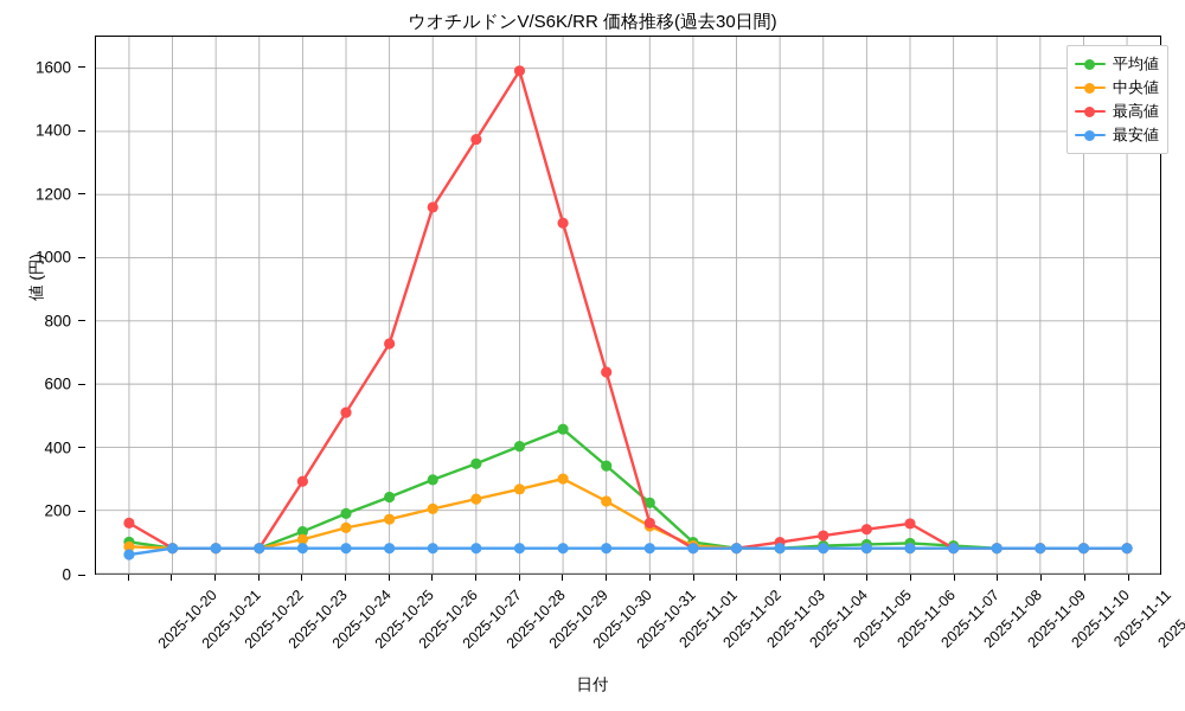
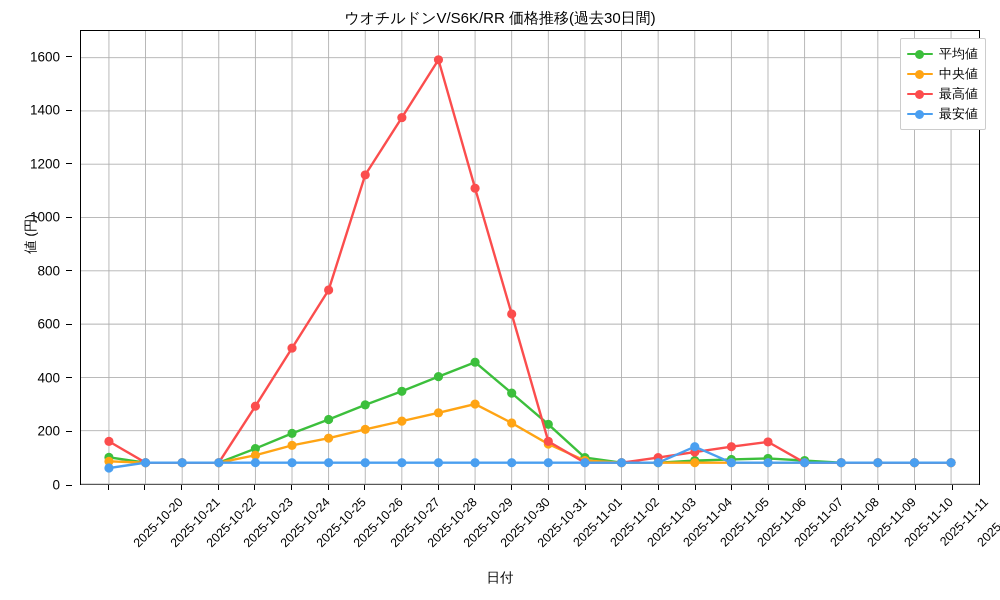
最安値/2025-11-05: 80 -> 140
